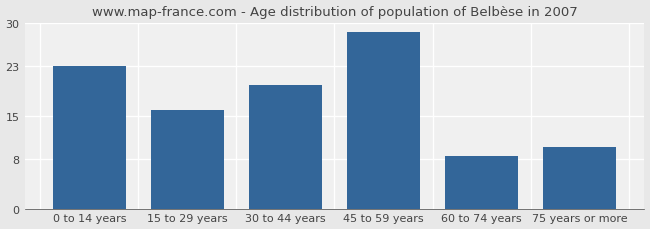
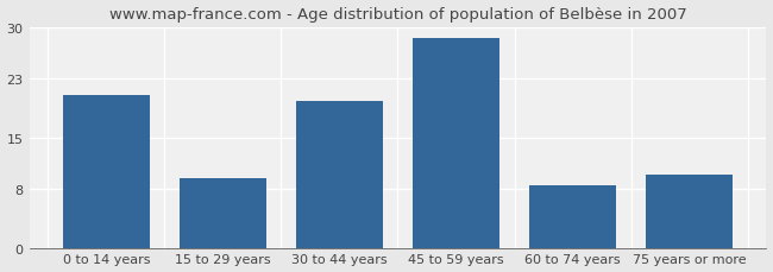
0 to 14 years: 23.0 -> 20.8
15 to 29 years: 16.0 -> 9.4
